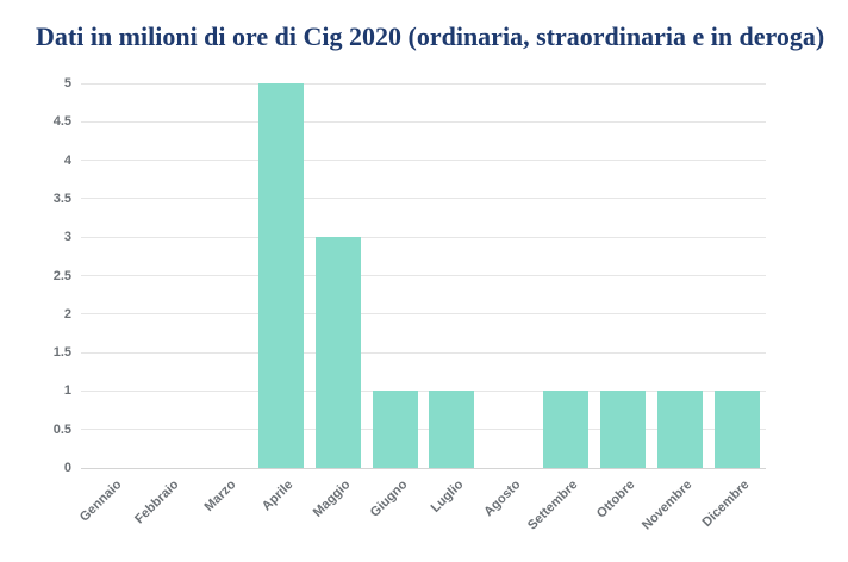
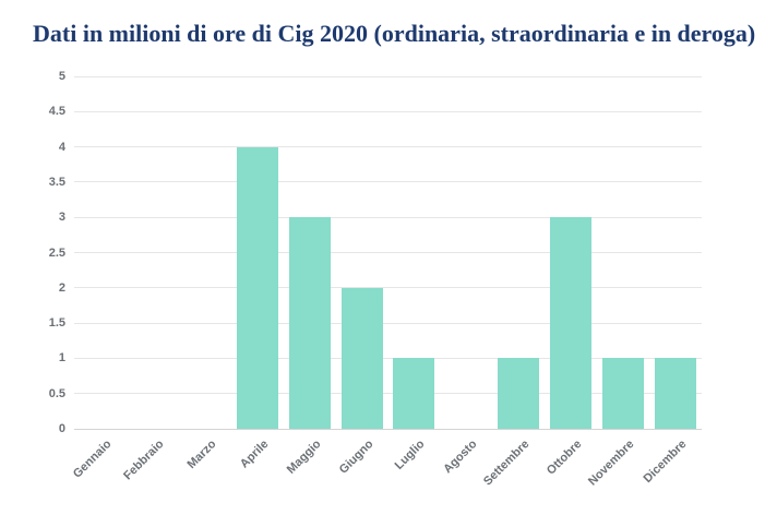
Aprile: 5 -> 4
Giugno: 1 -> 2
Ottobre: 1 -> 3
